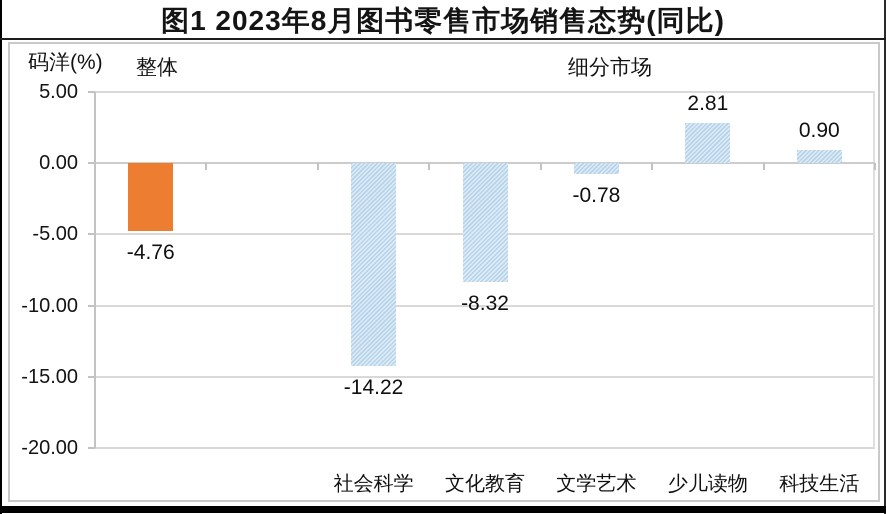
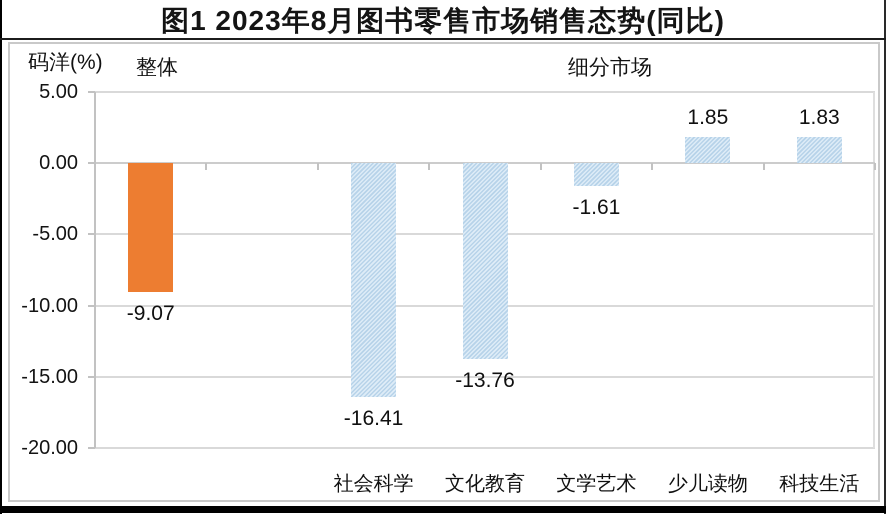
整体: -4.76 -> -9.07
社会科学: -14.22 -> -16.41
文化教育: -8.32 -> -13.76
文学艺术: -0.78 -> -1.61
少儿读物: 2.81 -> 1.85
科技生活: 0.90 -> 1.83
